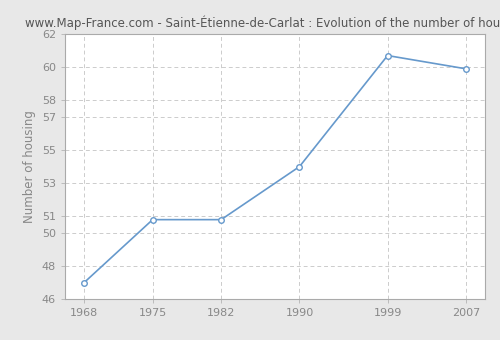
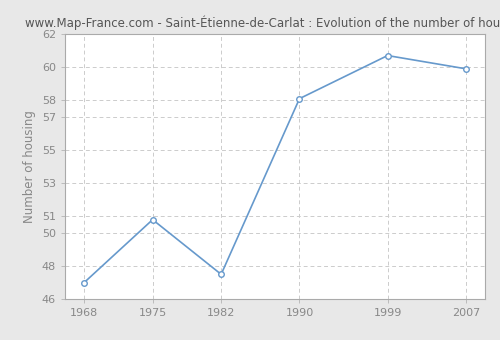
1982: 50.8 -> 47.5
1990: 54.0 -> 58.1
